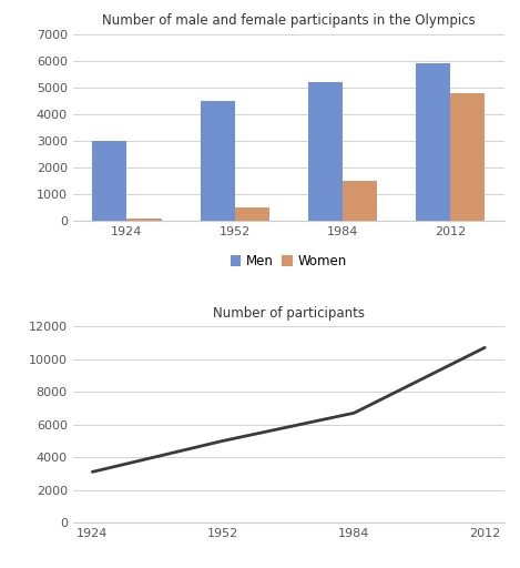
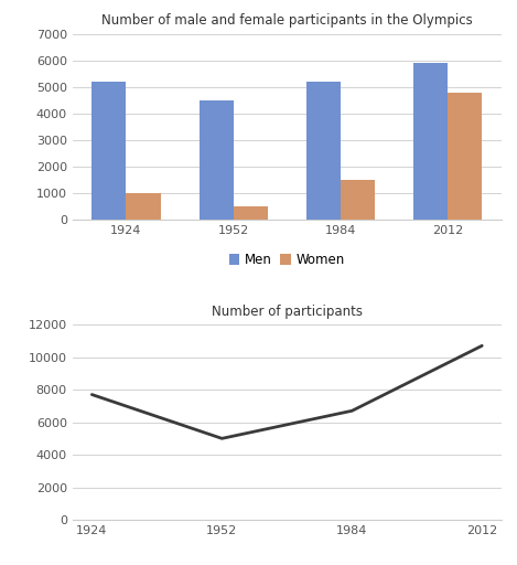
Number of male and female participants in the Olympics/Men/1924: 3000 -> 5200
Number of male and female participants in the Olympics/Women/1924: 100 -> 1000
Number of participants/1924: 3100 -> 7700
